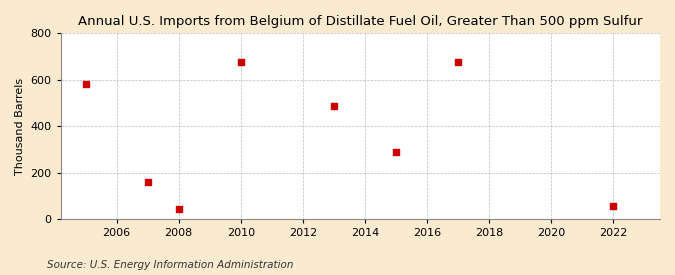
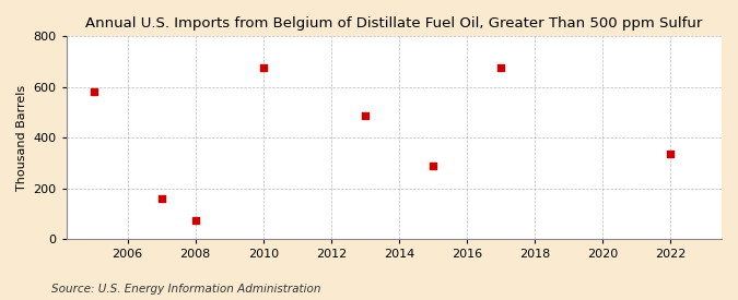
2008: 42 -> 75
2022: 58 -> 335
